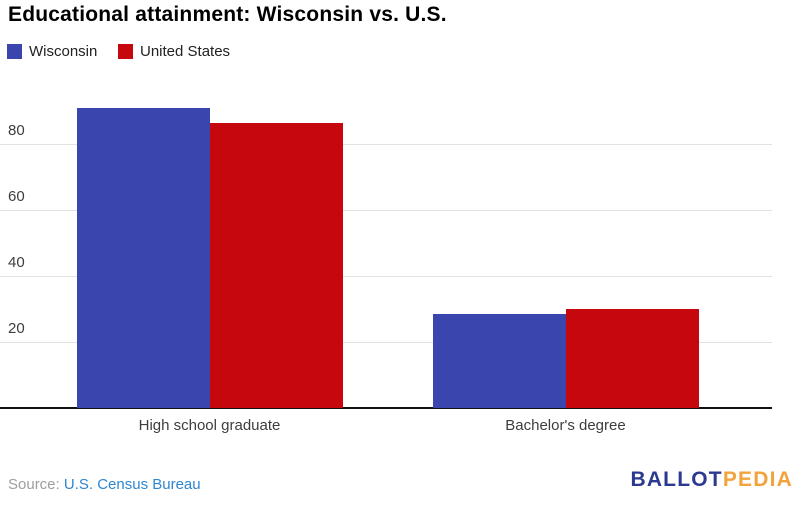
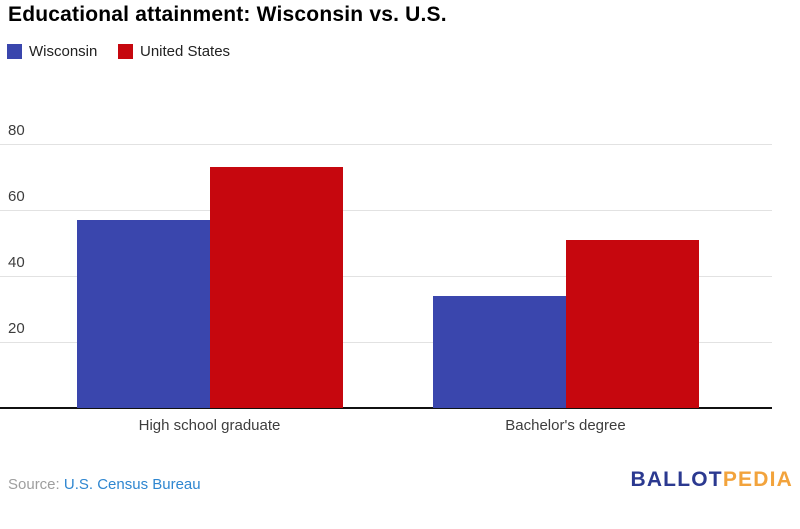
Wisconsin/High school graduate: 91 -> 57
United States/High school graduate: 86 -> 73
Wisconsin/Bachelor's degree: 28 -> 34
United States/Bachelor's degree: 30 -> 51
